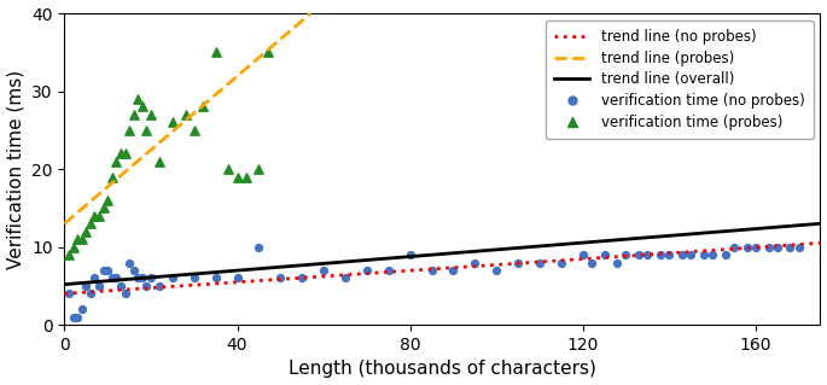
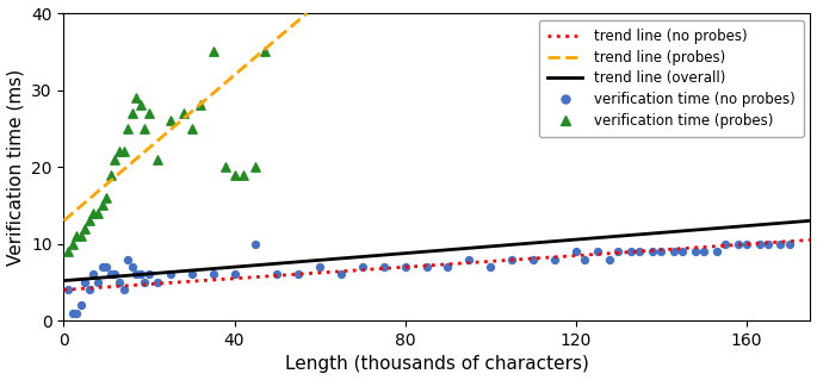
verification time (no probes)/80: 9 -> 7
